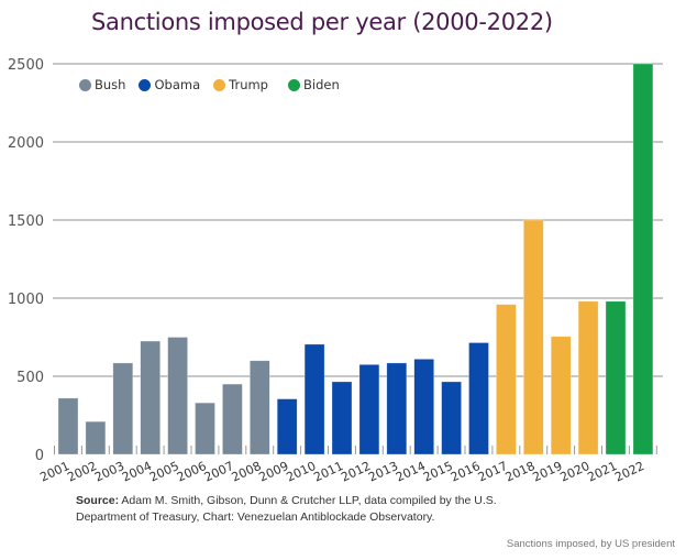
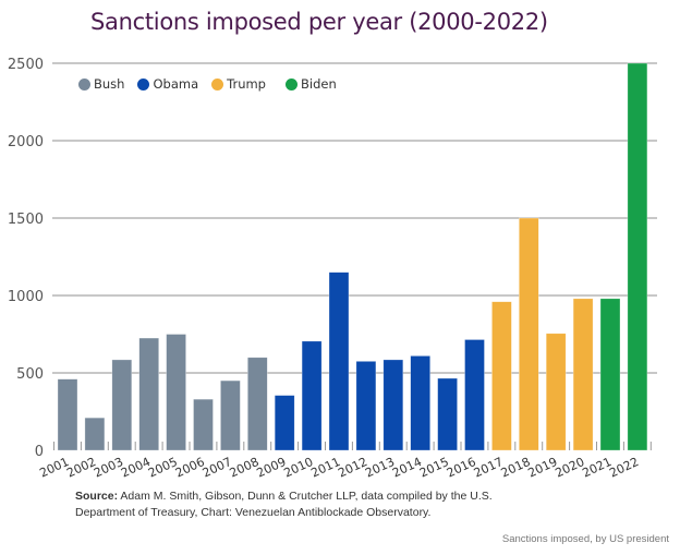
2001: 360 -> 460
2011: 460 -> 1150
